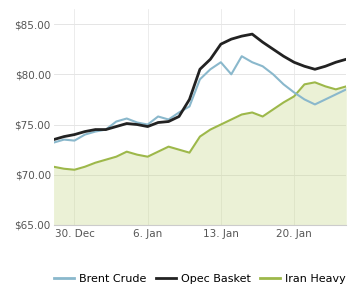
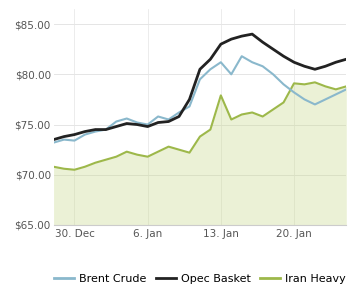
Iran Heavy/13. Jan: $75.0 -> $77.9
Iran Heavy/20. Jan: $77.8 -> $79.1
